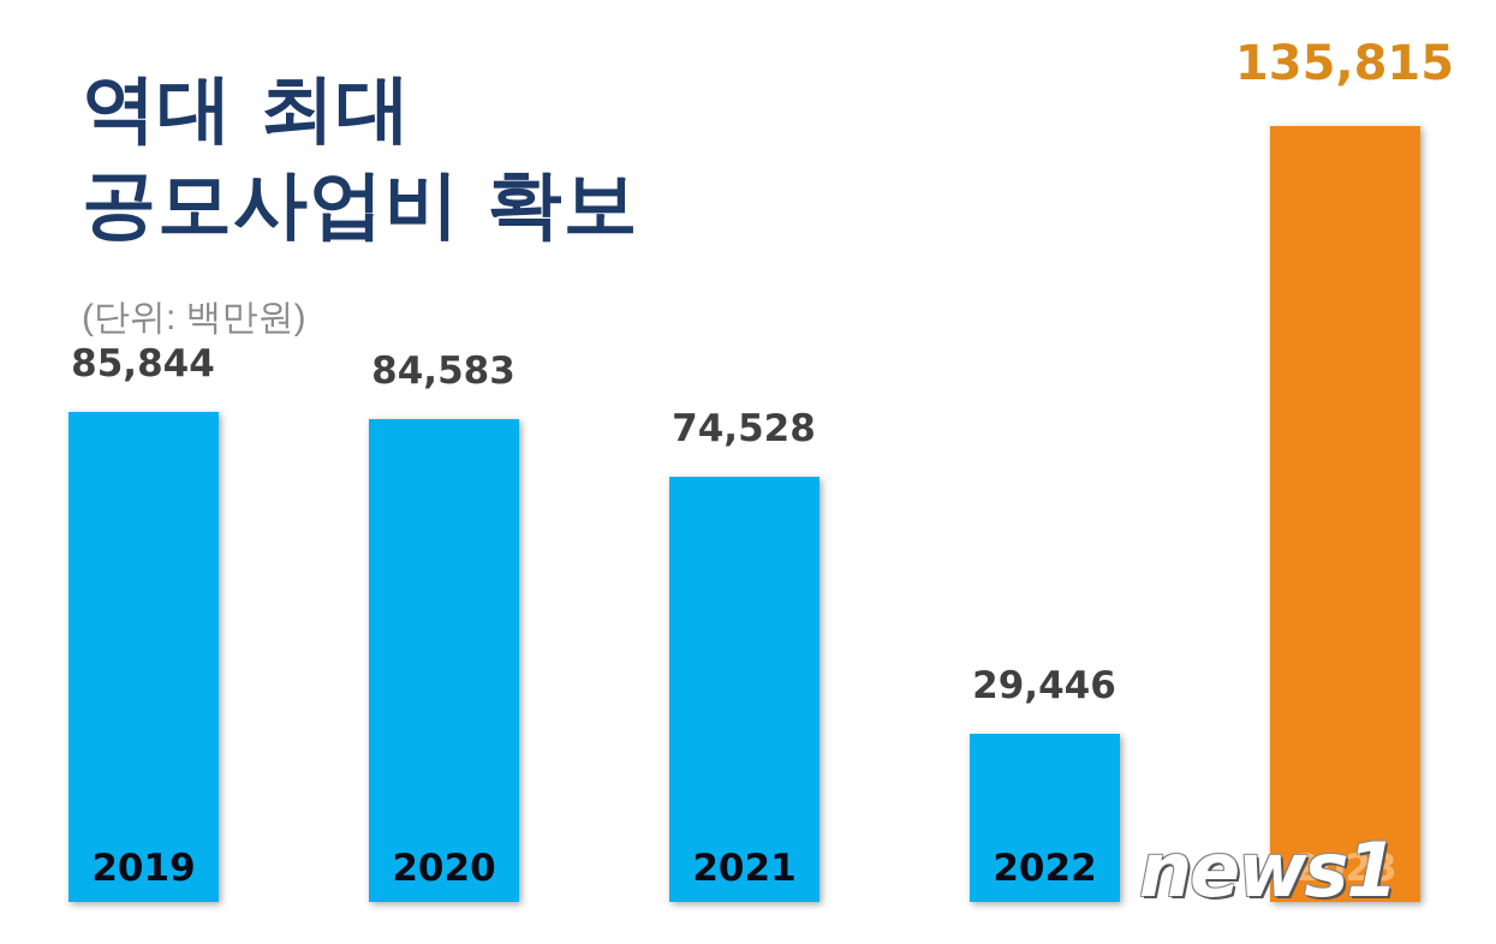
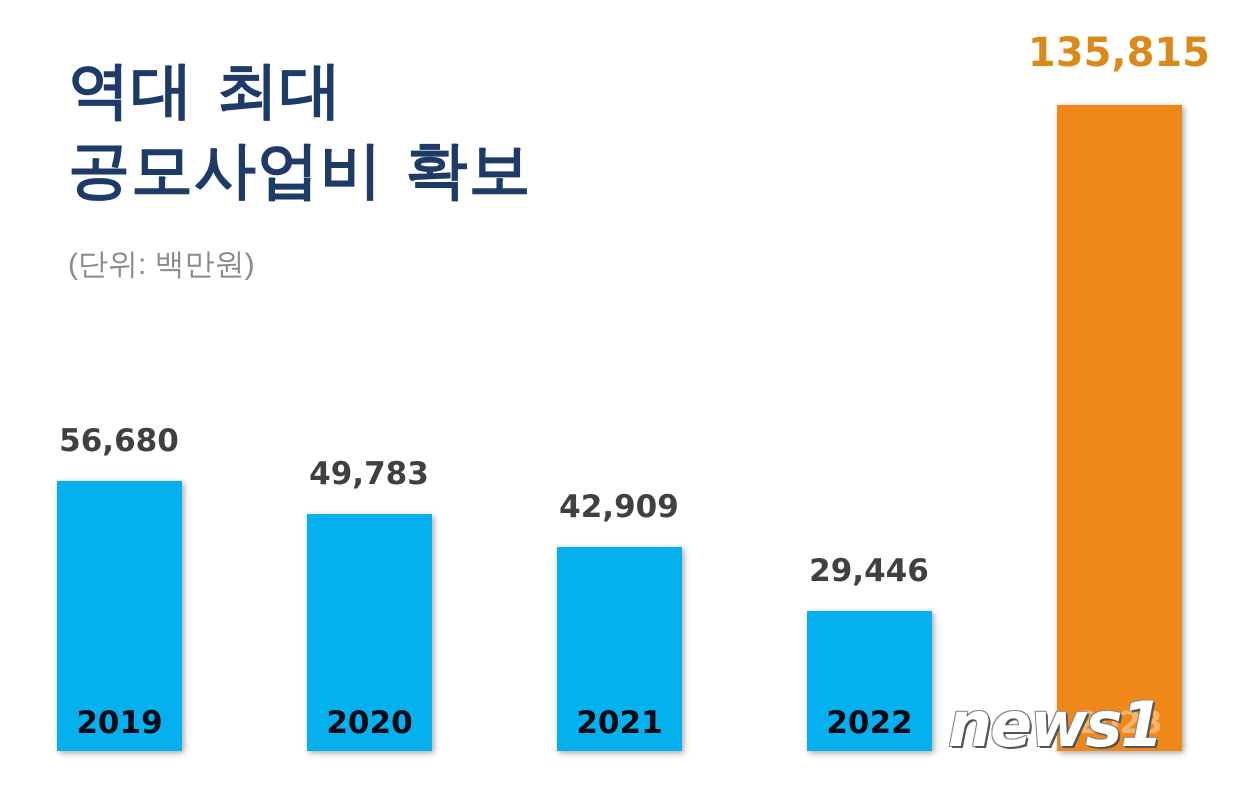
2019: 85,844 -> 56,680
2020: 84,583 -> 49,783
2021: 74,528 -> 42,909
